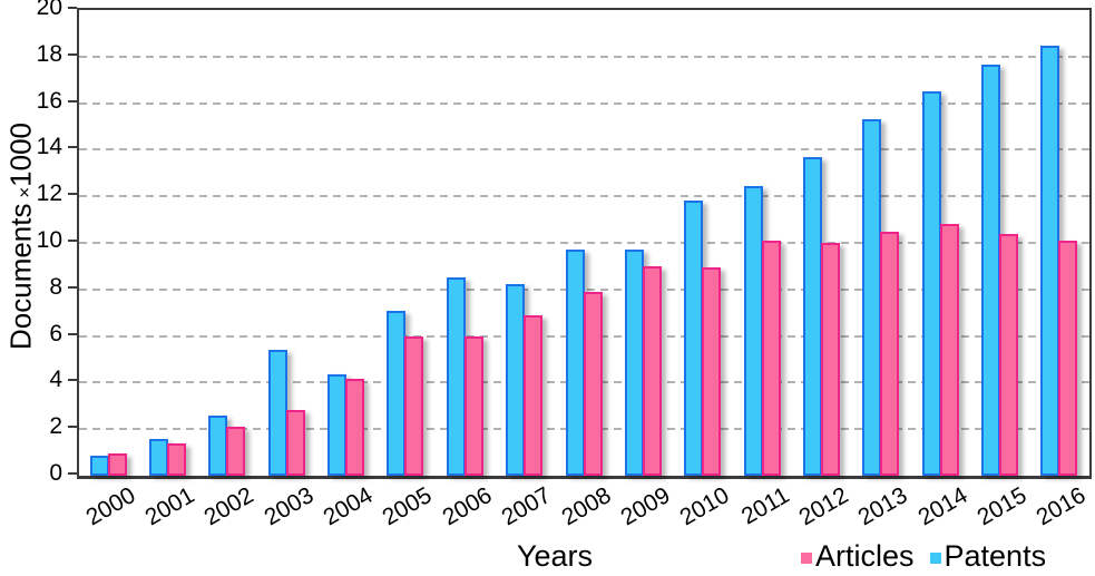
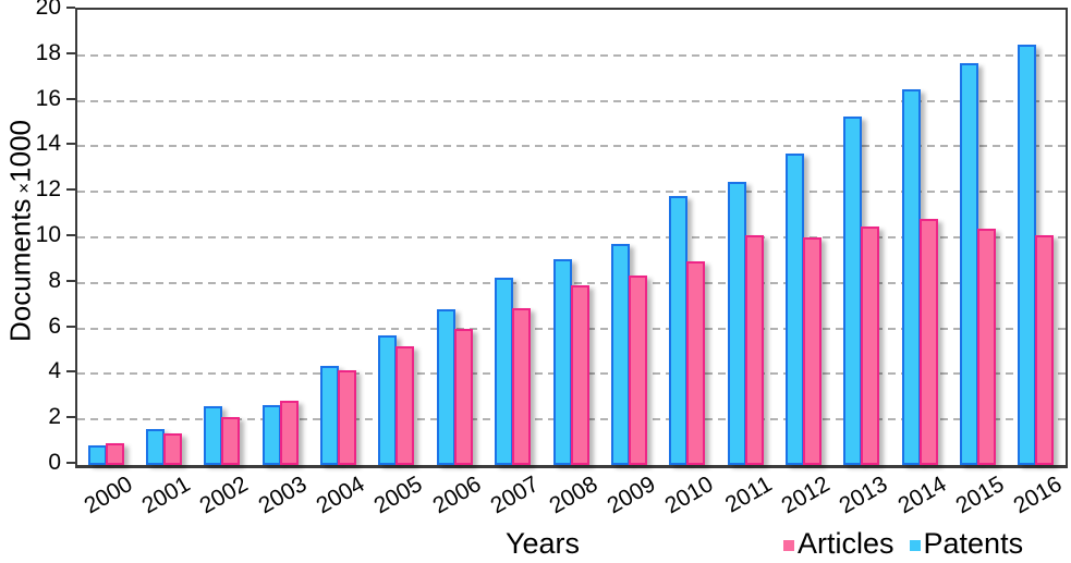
Patents/2003: 5.4 -> 2.6
Patents/2005: 7.1 -> 5.7
Articles/2005: 6.0 -> 5.2
Patents/2006: 8.5 -> 6.8
Patents/2008: 9.7 -> 9.1
Articles/2009: 9.0 -> 8.3
